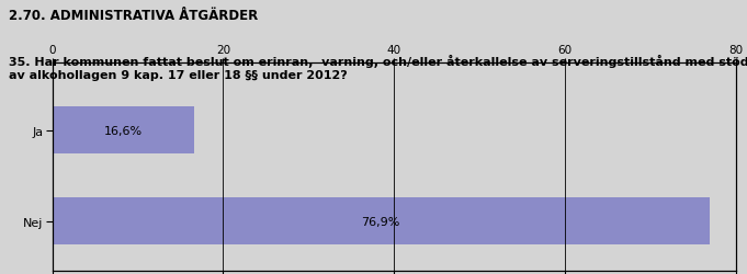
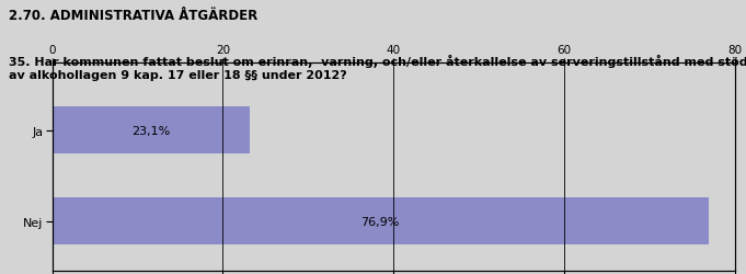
Ja: 16,6% -> 23,1%
